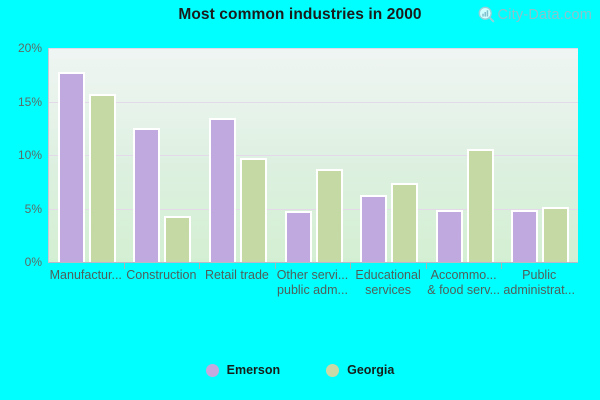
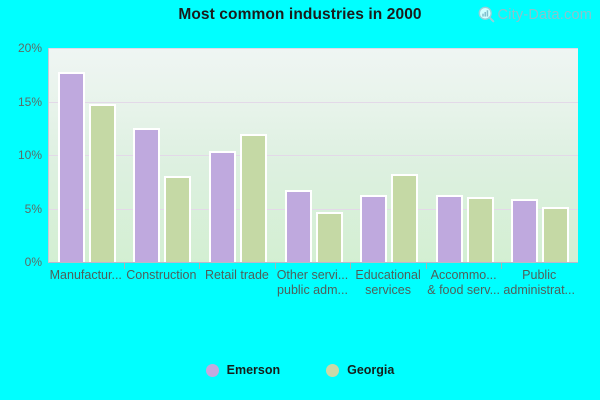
Georgia/Manufactur...: 15.7% -> 14.8%
Georgia/Construction: 4.3% -> 8.0%
Emerson/Retail trade: 13.5% -> 10.4%
Georgia/Retail trade: 9.7% -> 12.0%
Emerson/Other servi... public adm...: 4.8% -> 6.7%
Georgia/Other servi... public adm...: 8.7% -> 4.7%
Georgia/Educational services: 7.4% -> 8.2%
Emerson/Accommo... & food serv...: 4.9% -> 6.3%
Georgia/Accommo... & food serv...: 10.6% -> 6.1%
Emerson/Public administrat...: 4.9% -> 5.9%
